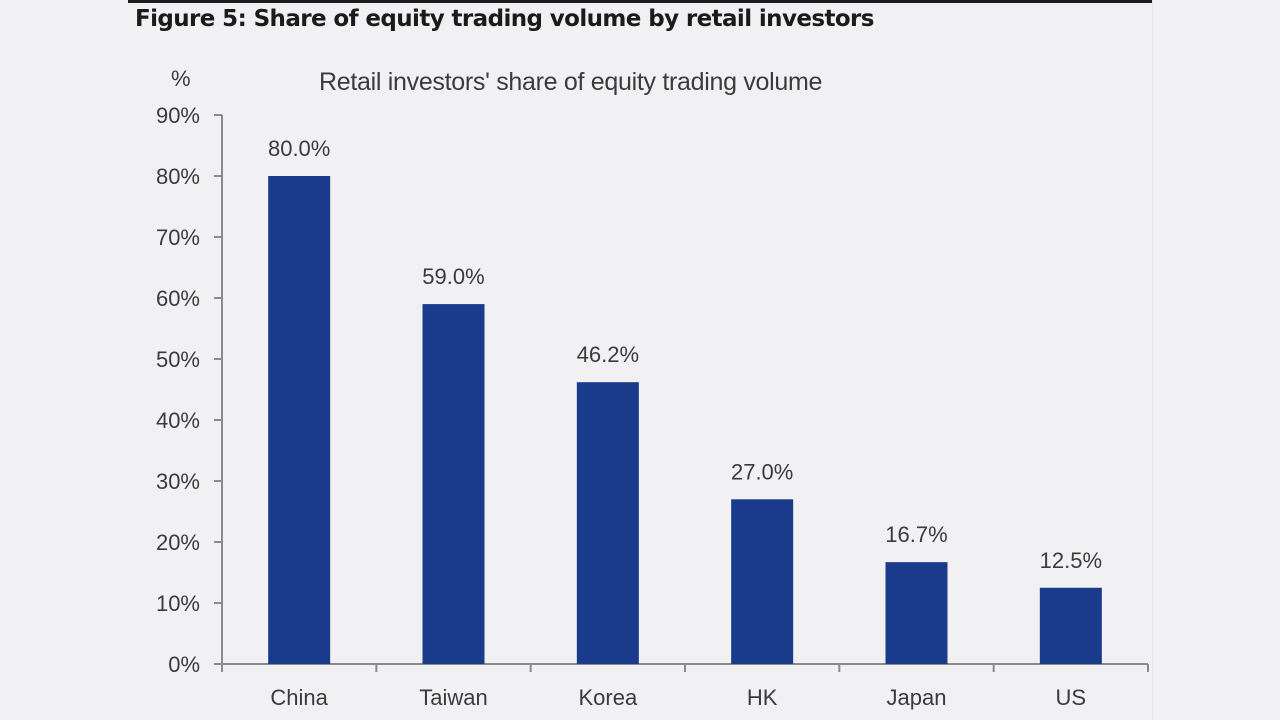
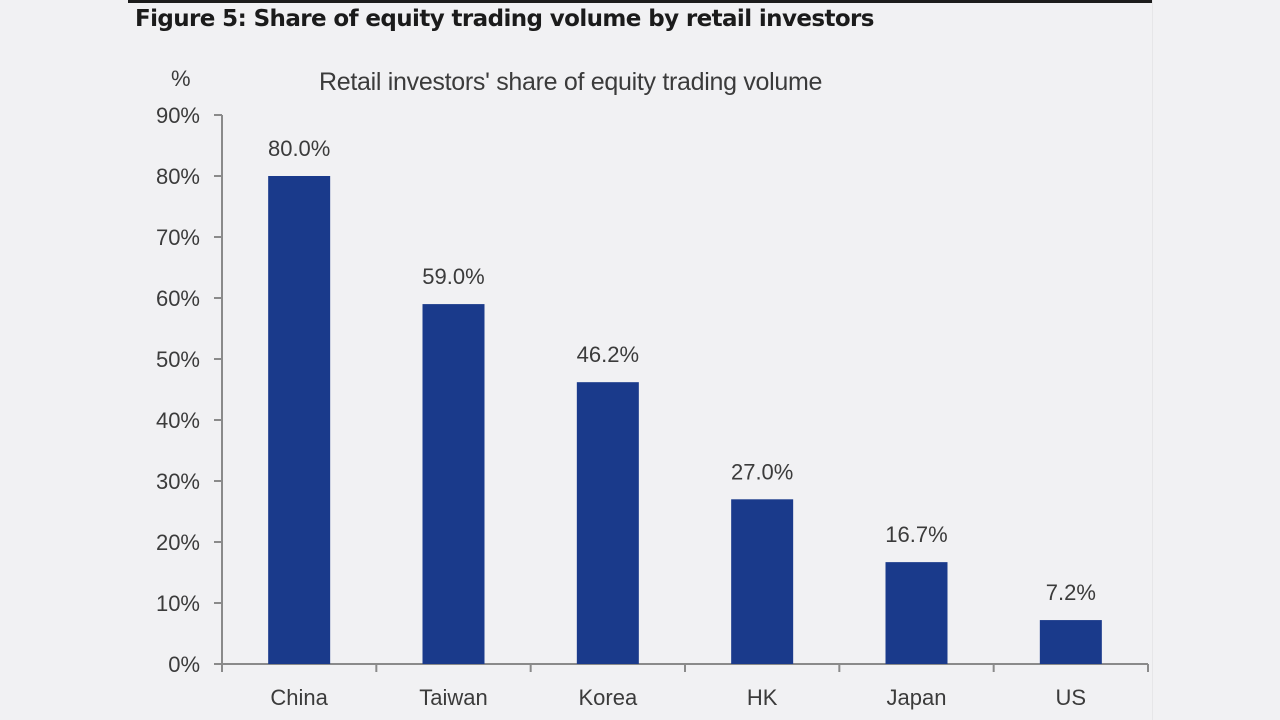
US: 12.5% -> 7.2%
